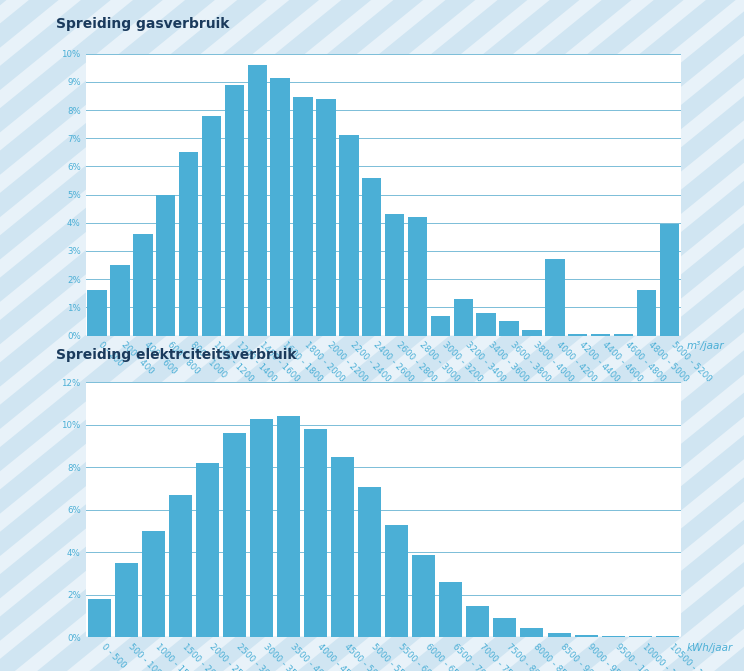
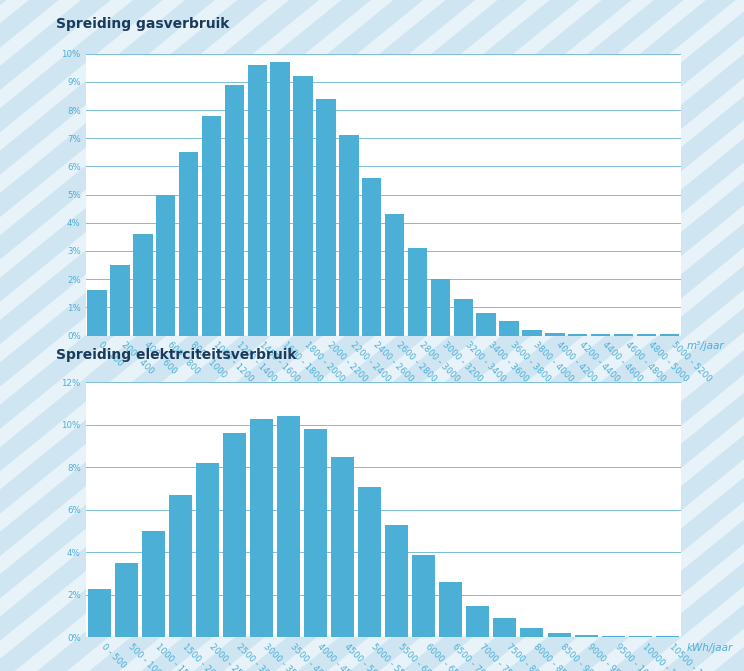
1600 - 1800: 9.15% -> 9.70%
1800 - 2000: 8.45% -> 9.20%
2800 - 3000: 4.20% -> 3.10%
3000 - 3200: 0.70% -> 2.00%
4000 - 4200: 2.70% -> 0.10%
4800 - 5000: 1.60% -> 0.05%
5000 - 5200: 3.95% -> 0.05%
0 - 500: 1.80% -> 2.30%
